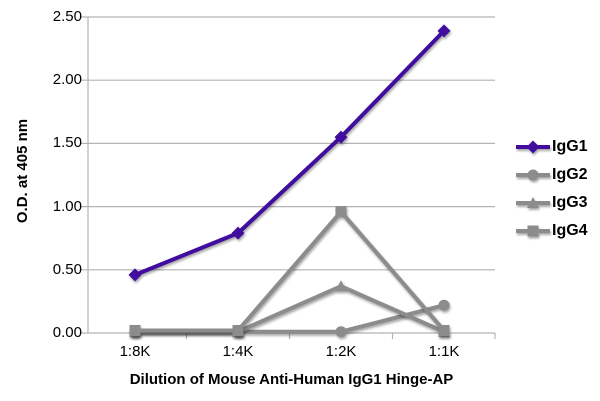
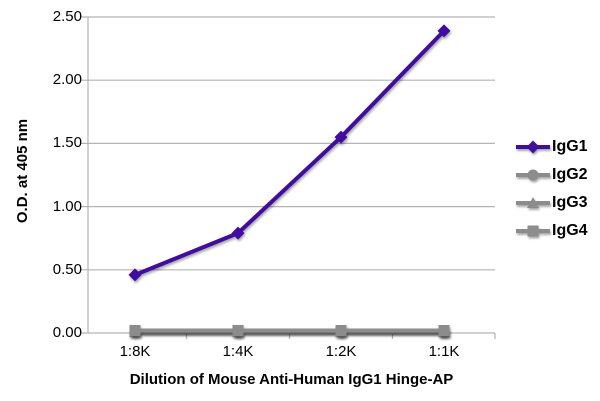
IgG3/1:2K: 0.37 -> 0.01
IgG4/1:2K: 0.96 -> 0.02
IgG2/1:1K: 0.22 -> 0.01
